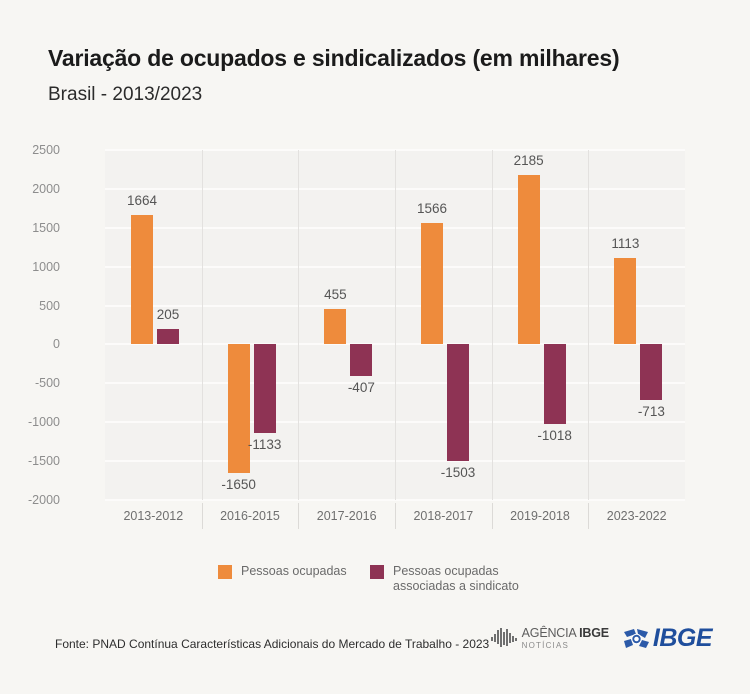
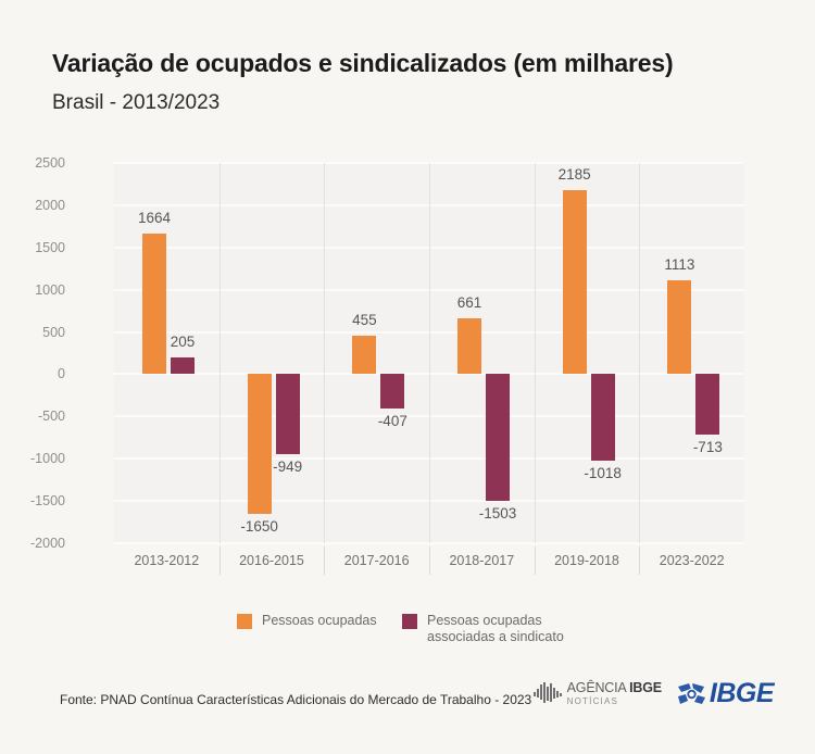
Pessoas ocupadas associadas a sindicato/2016-2015: -1133 -> -949
Pessoas ocupadas/2018-2017: 1566 -> 661
